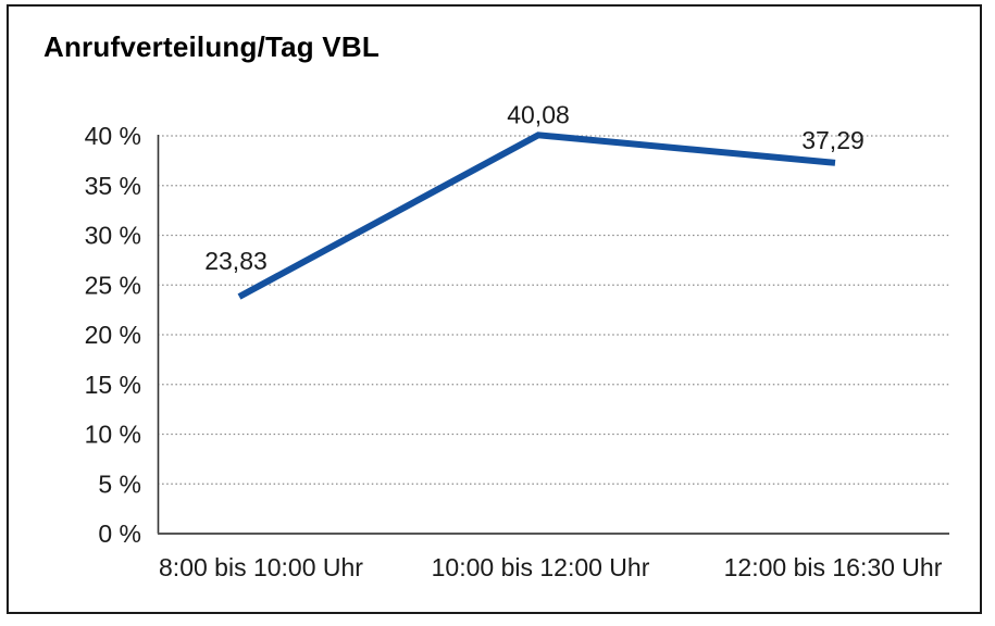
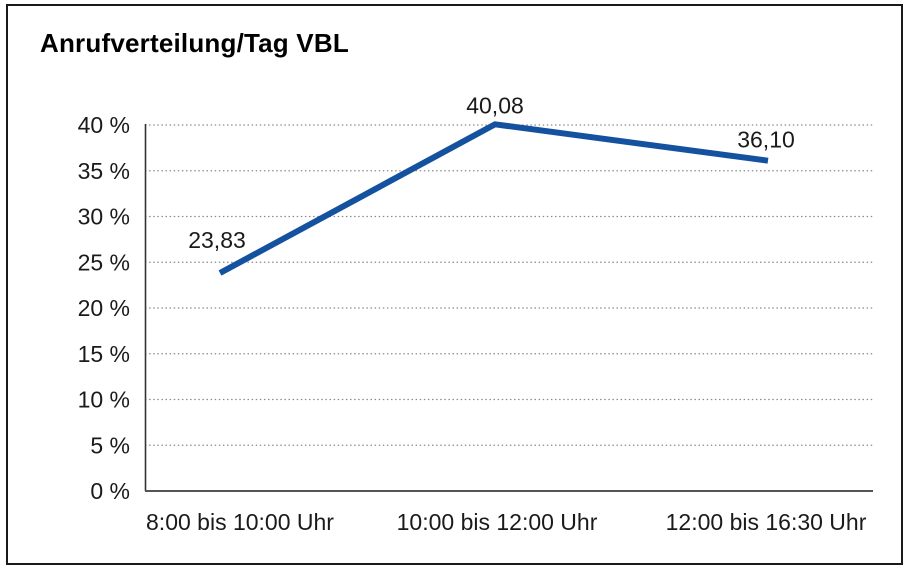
12:00 bis 16:30 Uhr: 37,29 -> 36,10
